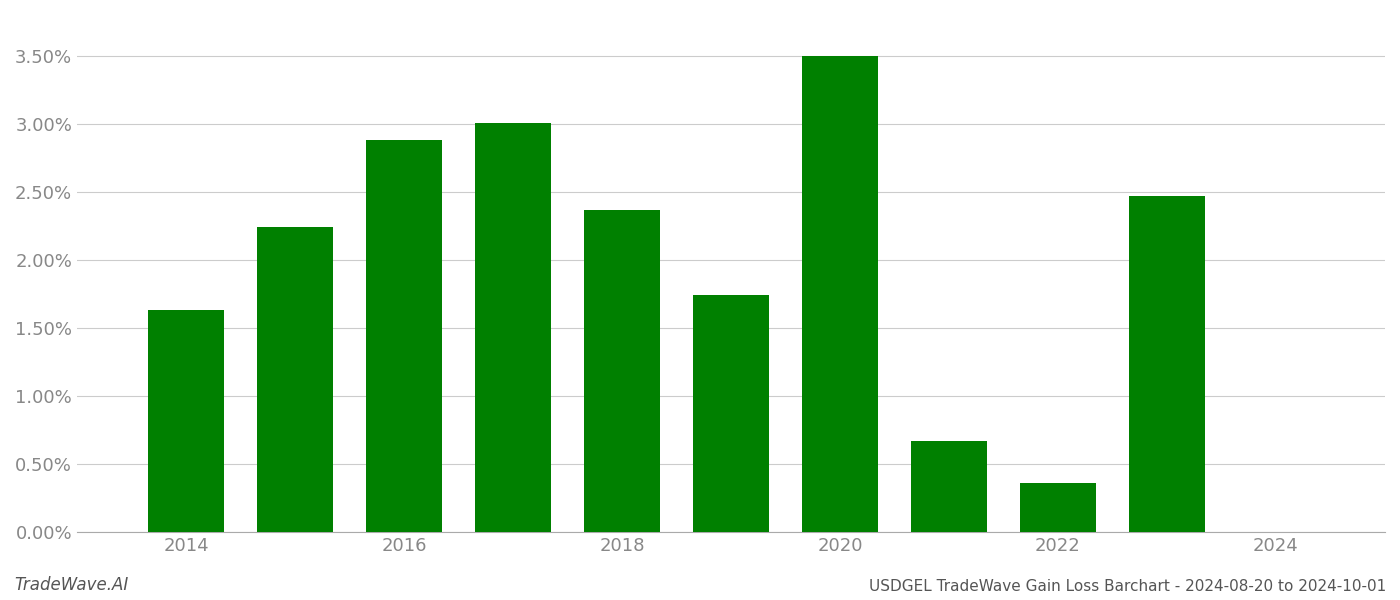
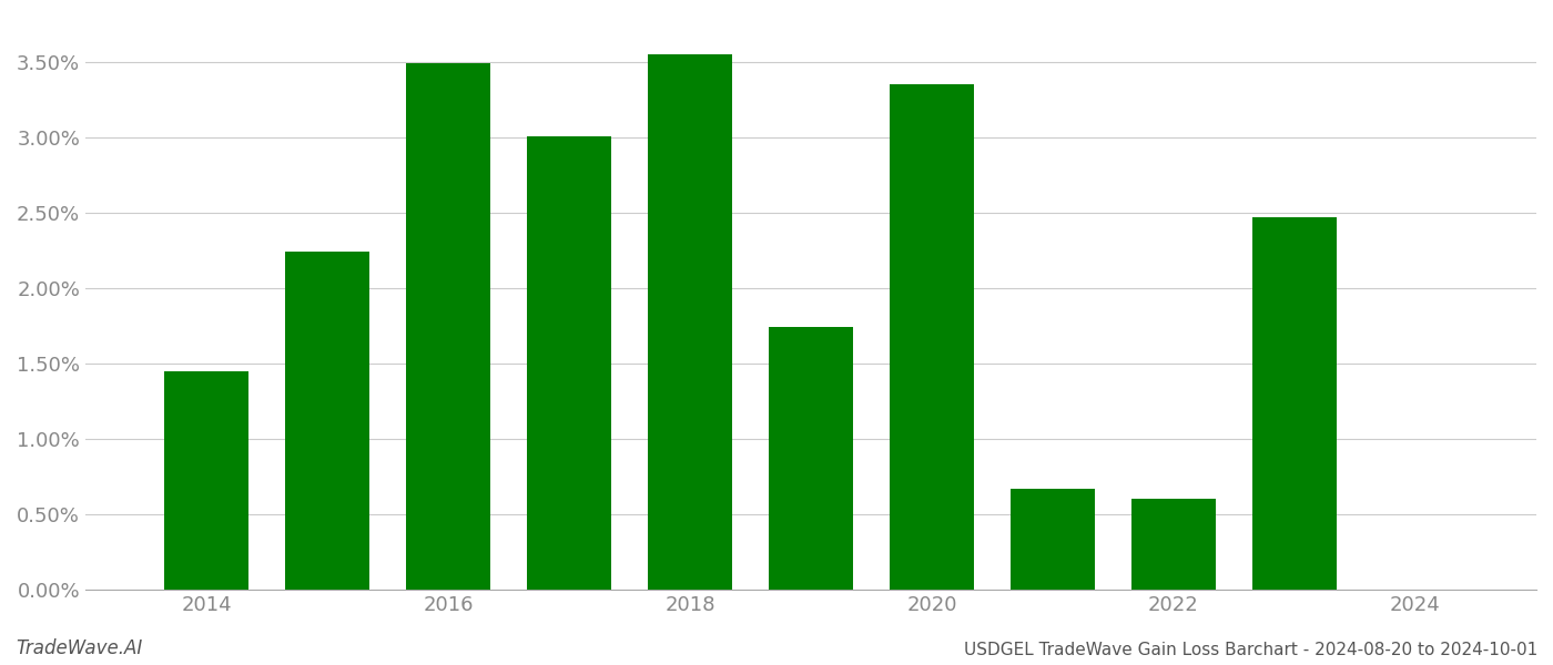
2014: 1.63% -> 1.45%
2016: 2.88% -> 3.49%
2018: 2.37% -> 3.55%
2020: 3.50% -> 3.35%
2022: 0.36% -> 0.60%
